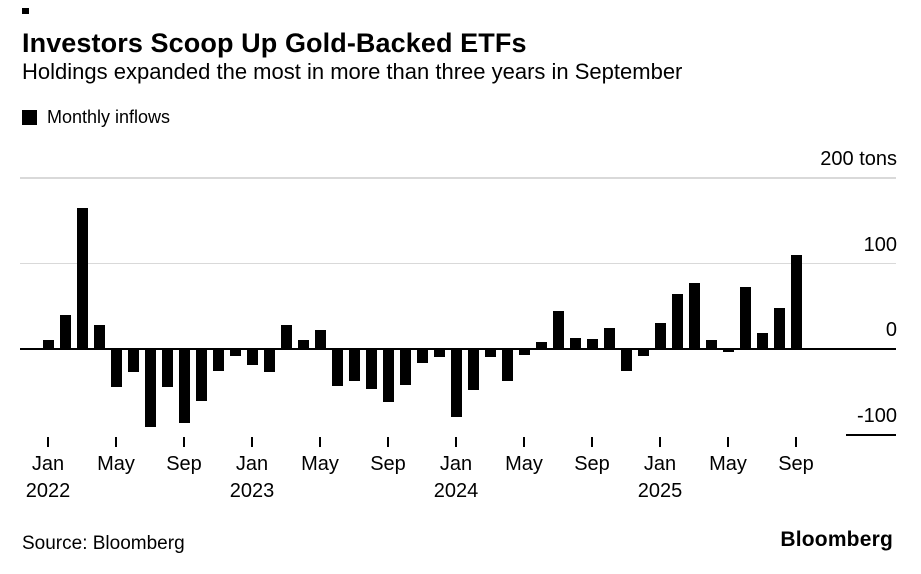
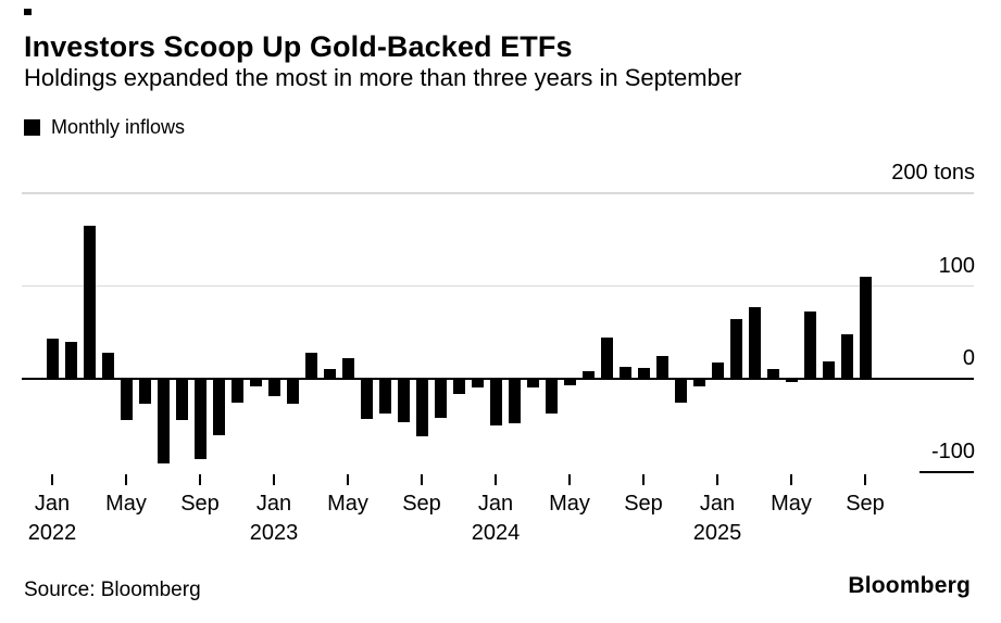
Jan 2022: 10 -> 40
Jan 2024: -80 -> -50
Jan 2025: 30 -> 20
